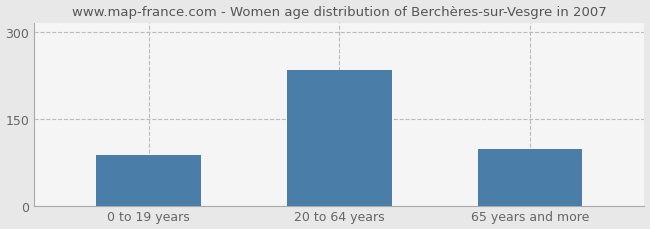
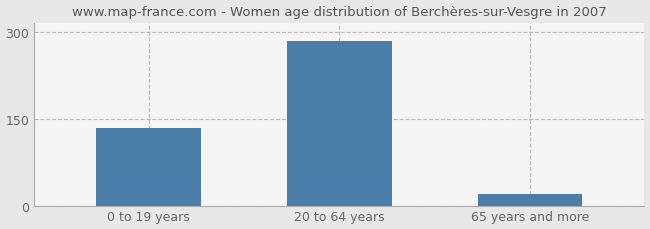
0 to 19 years: 88 -> 133
20 to 64 years: 234 -> 283
65 years and more: 98 -> 20
